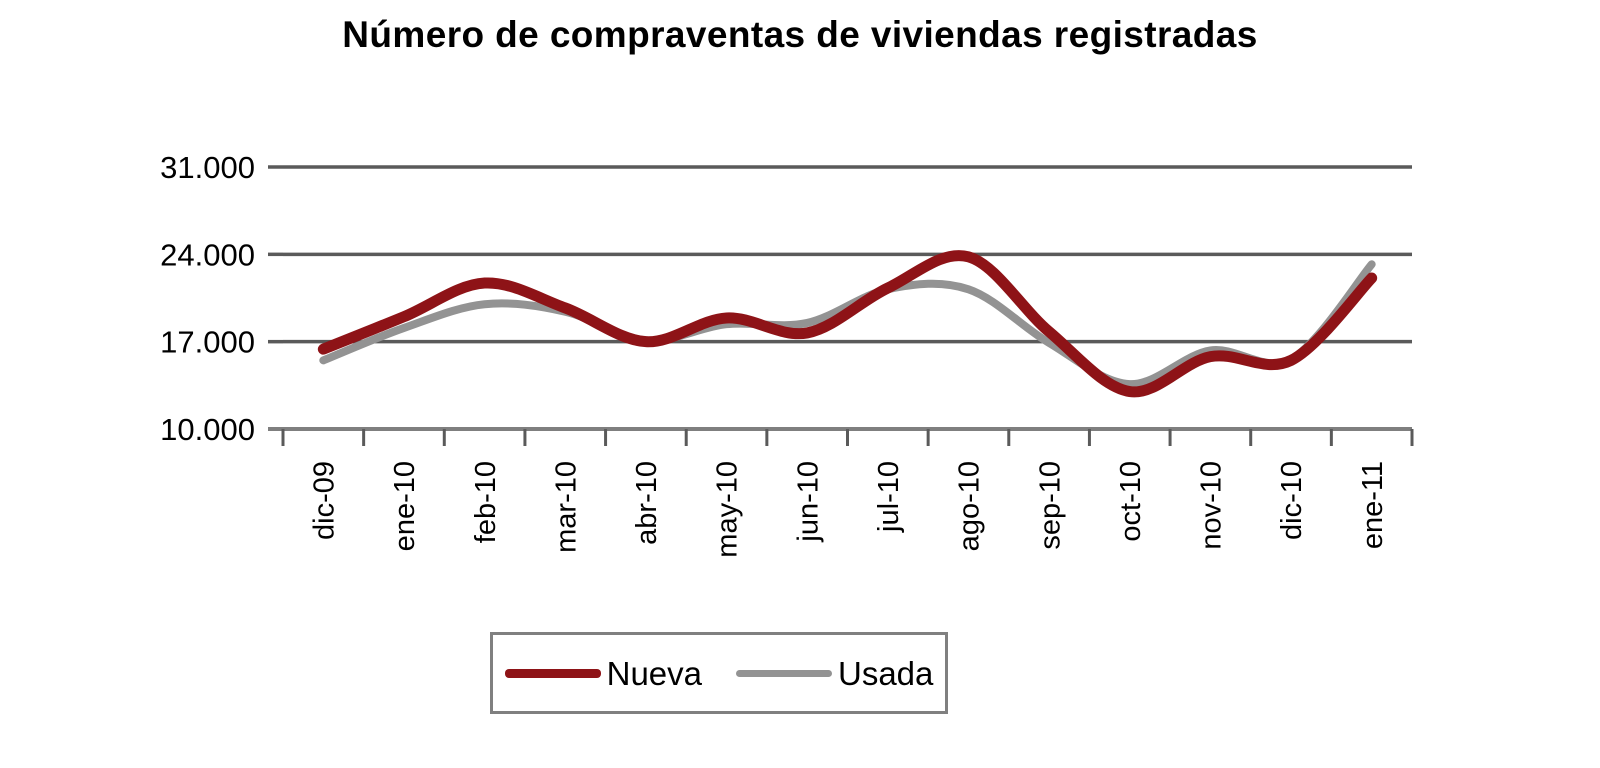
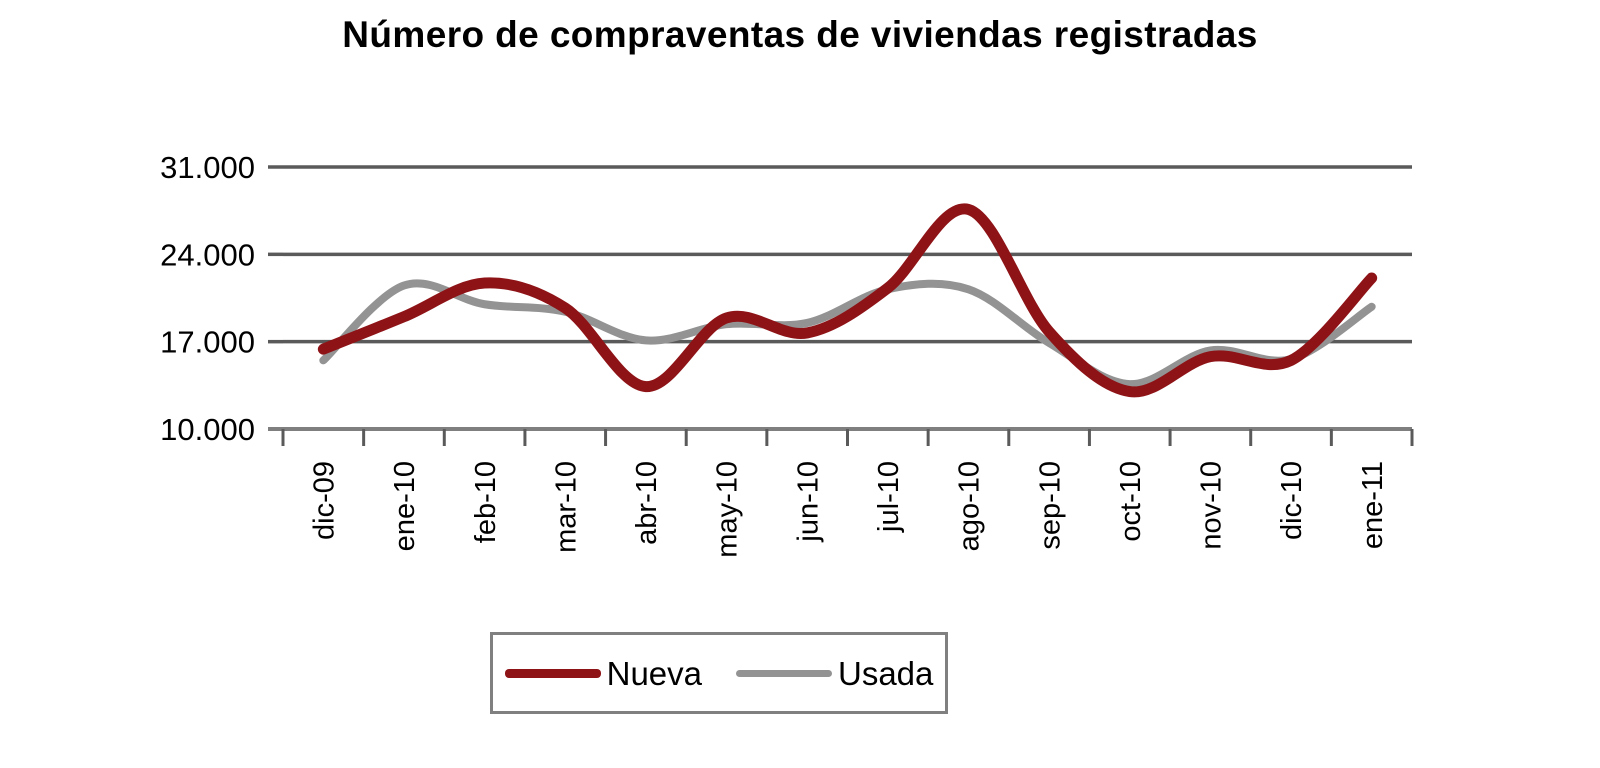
Usada/ene-10: 18100 -> 21500
Nueva/abr-10: 17000 -> 13400
Nueva/ago-10: 23800 -> 27600
Usada/ene-11: 23200 -> 19800
